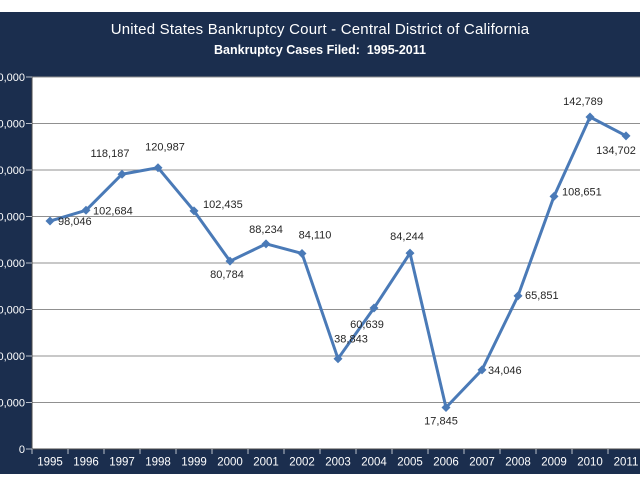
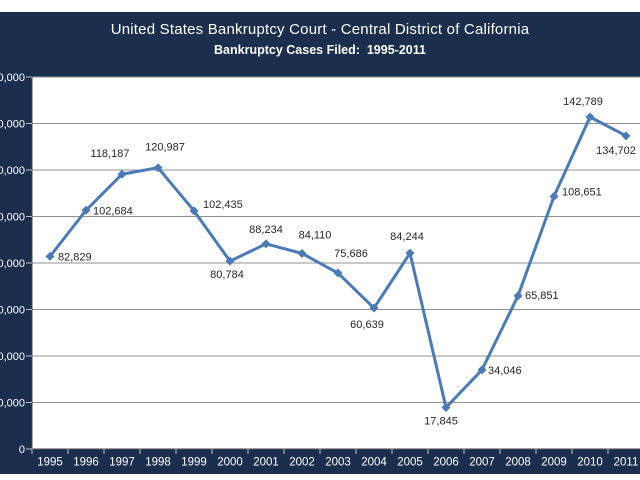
1995: 98,046 -> 82,829
2003: 38,843 -> 75,686
